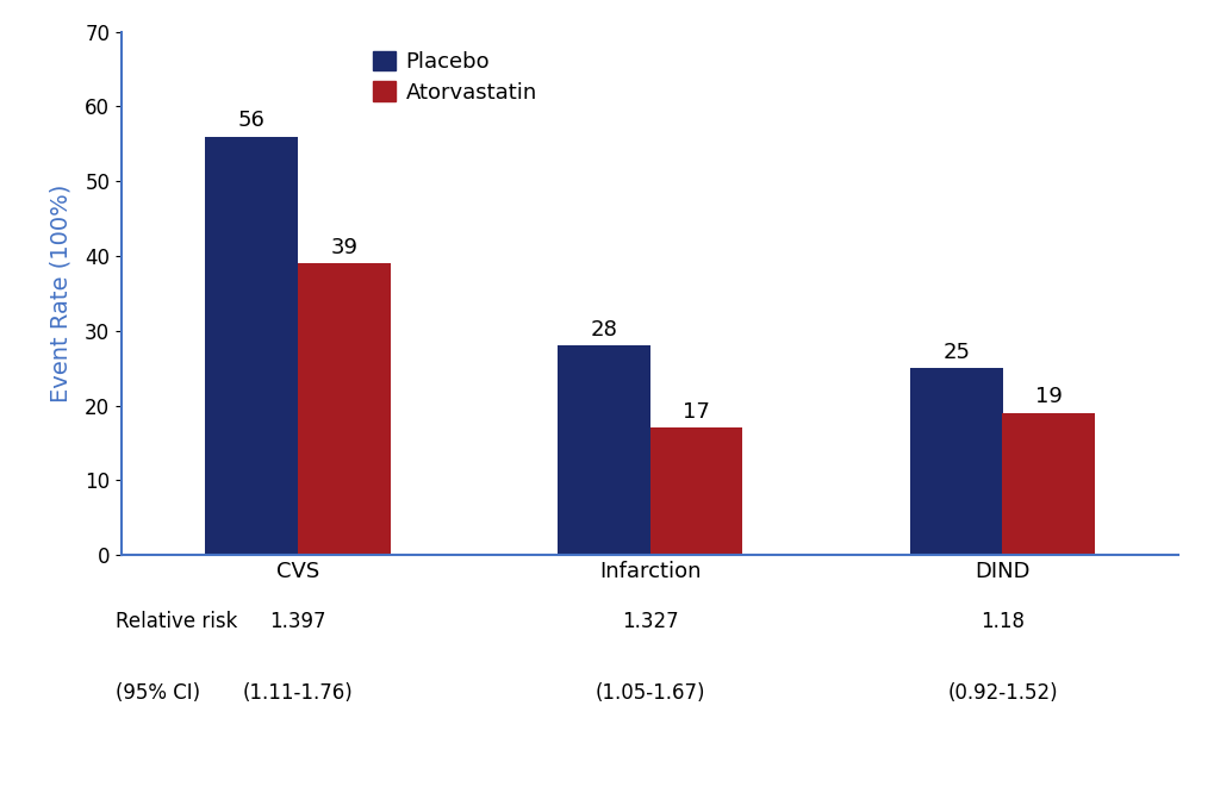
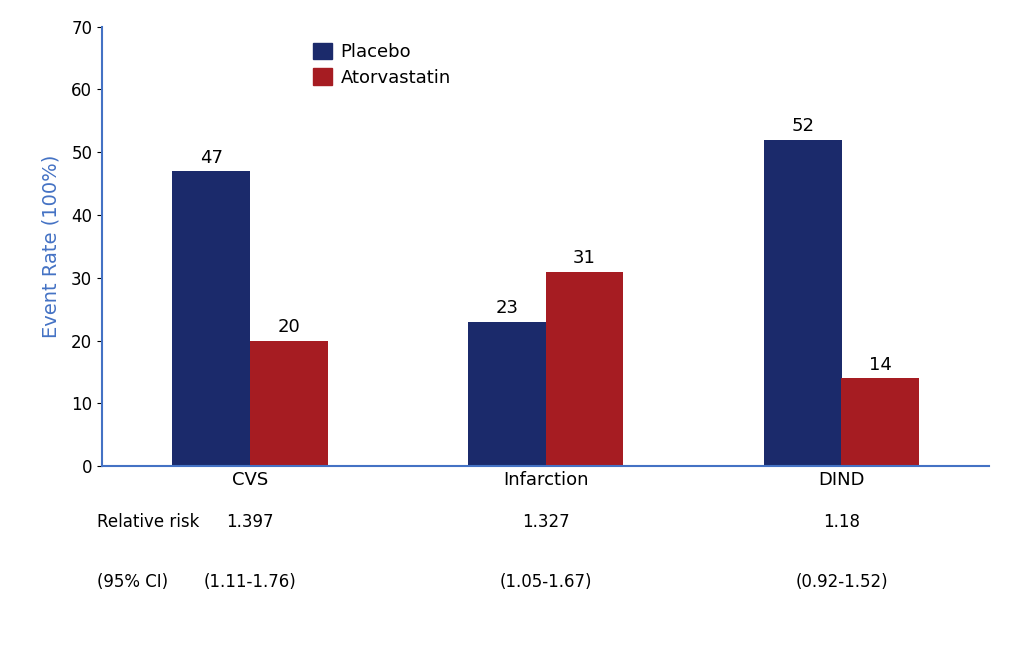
Placebo/CVS: 56 -> 47
Atorvastatin/CVS: 39 -> 20
Placebo/Infarction: 28 -> 23
Atorvastatin/Infarction: 17 -> 31
Placebo/DIND: 25 -> 52
Atorvastatin/DIND: 19 -> 14
